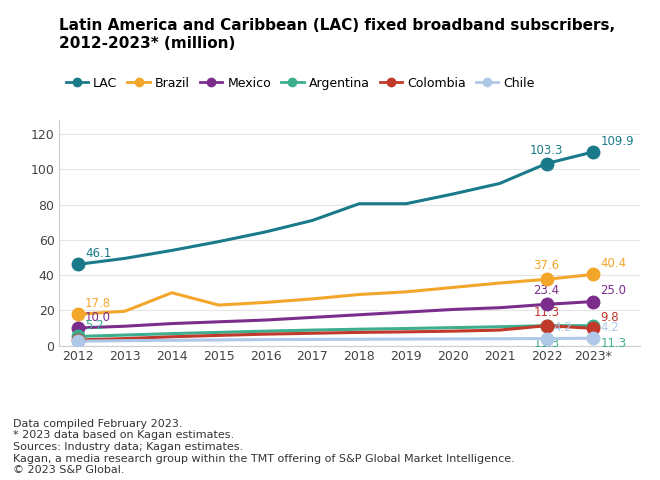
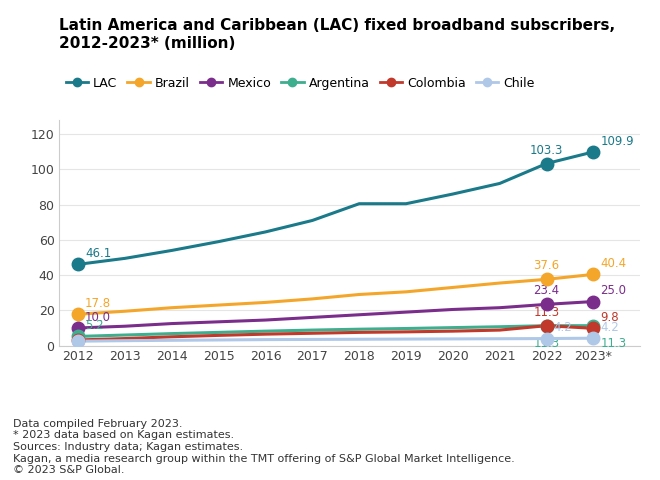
Brazil/2014: 30 -> 22
